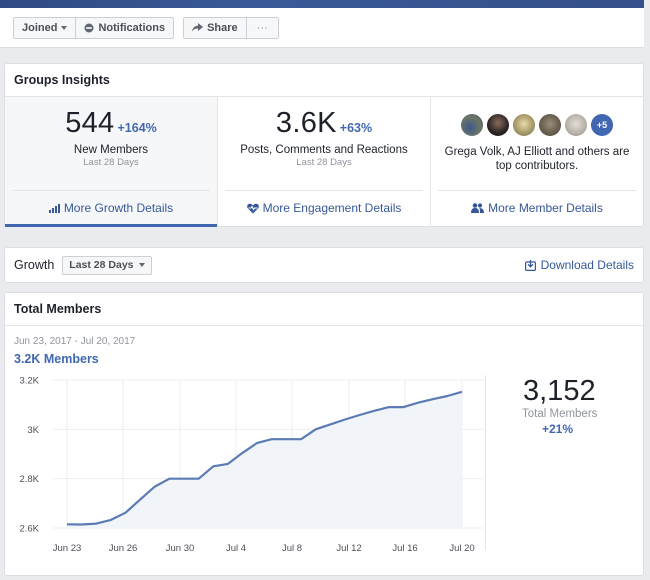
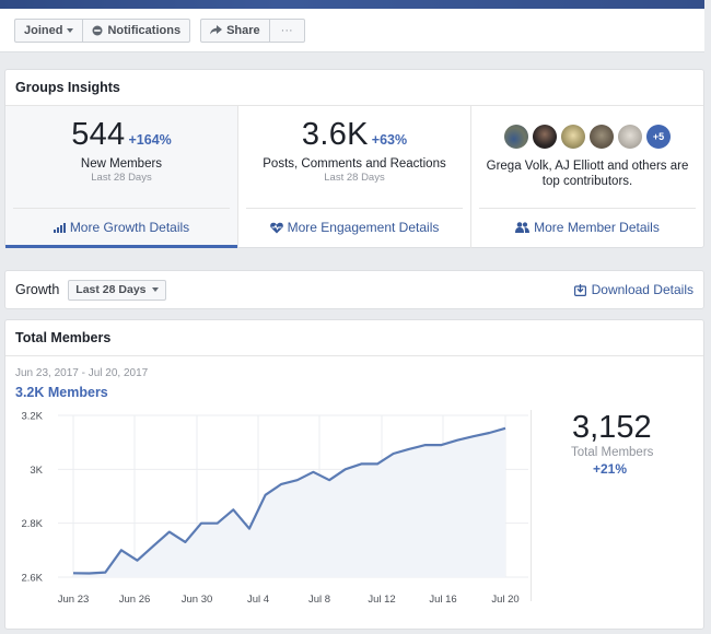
Jun 26: 2.63K -> 2.70K
Jun 30: 2.80K -> 2.73K
Jul 4: 2.86K -> 2.78K
Jul 8: 2.96K -> 2.99K
Jul 12: 3.04K -> 3.02K
